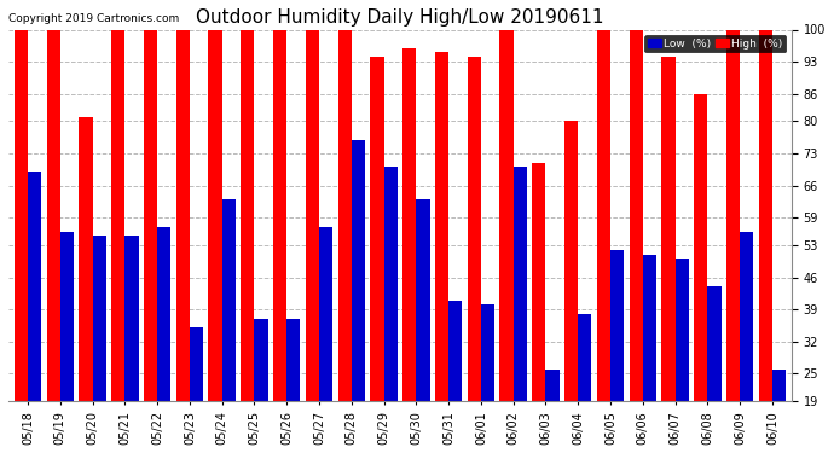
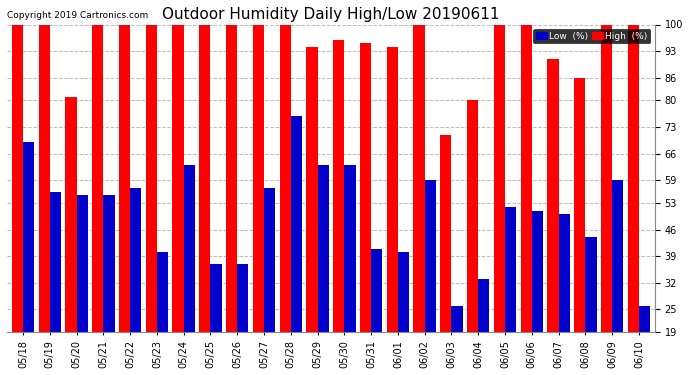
Low (%)/05/23: 35 -> 40
Low (%)/05/29: 70 -> 63
Low (%)/06/02: 70 -> 59
Low (%)/06/04: 38 -> 33
High (%)/06/07: 94 -> 91
Low (%)/06/09: 56 -> 59
